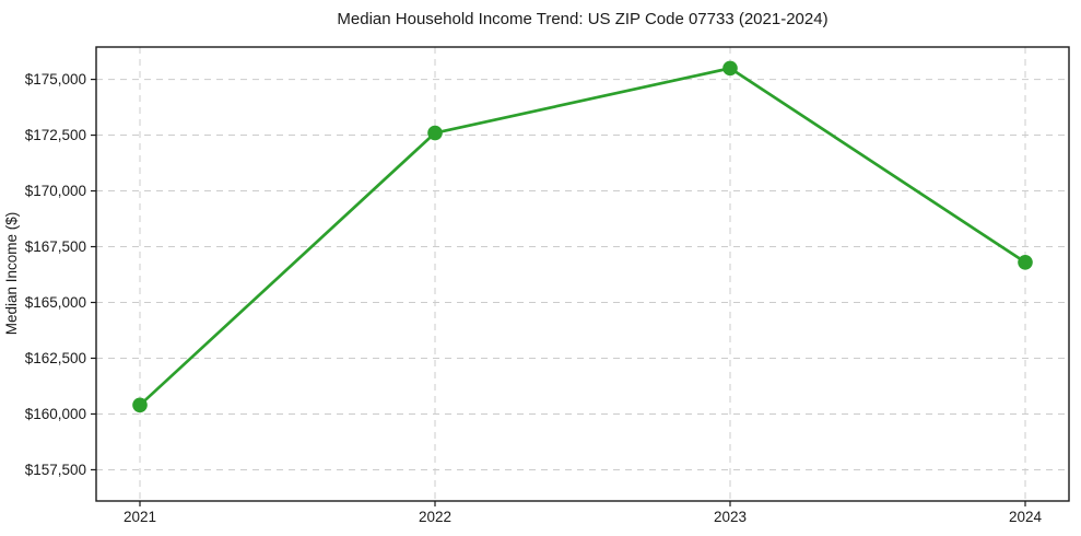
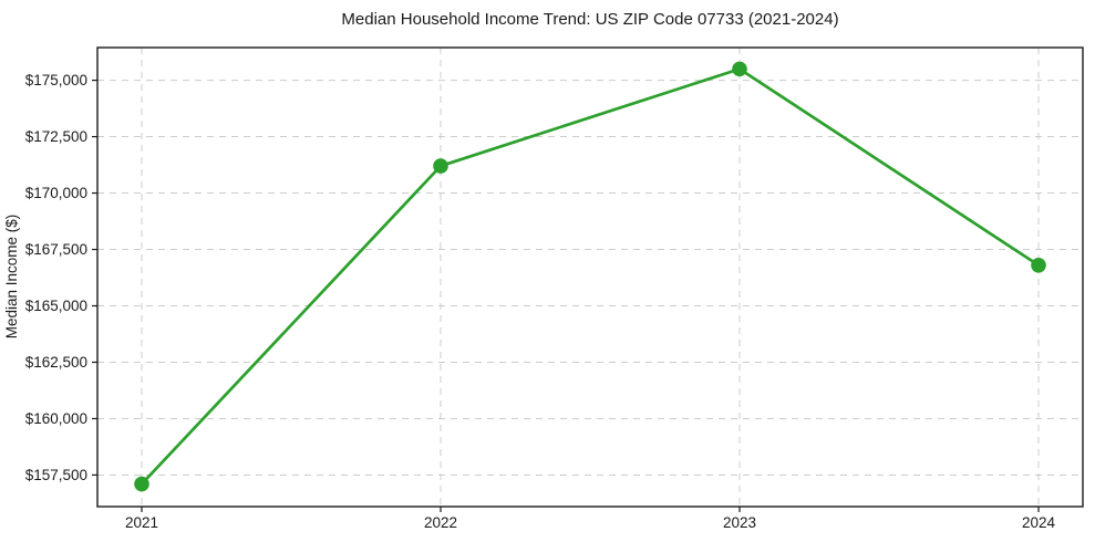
2021: $160400 -> $157100
2022: $172600 -> $171200
